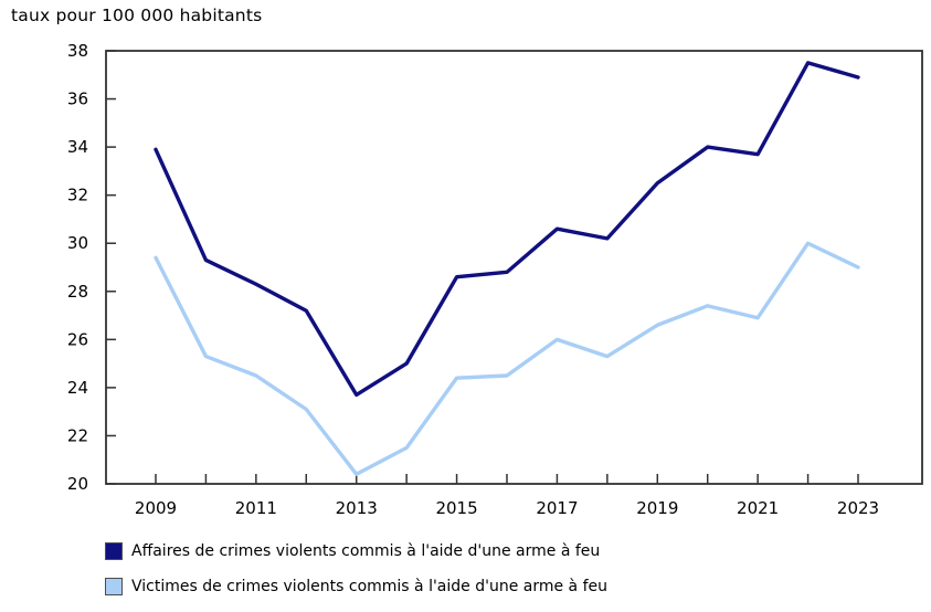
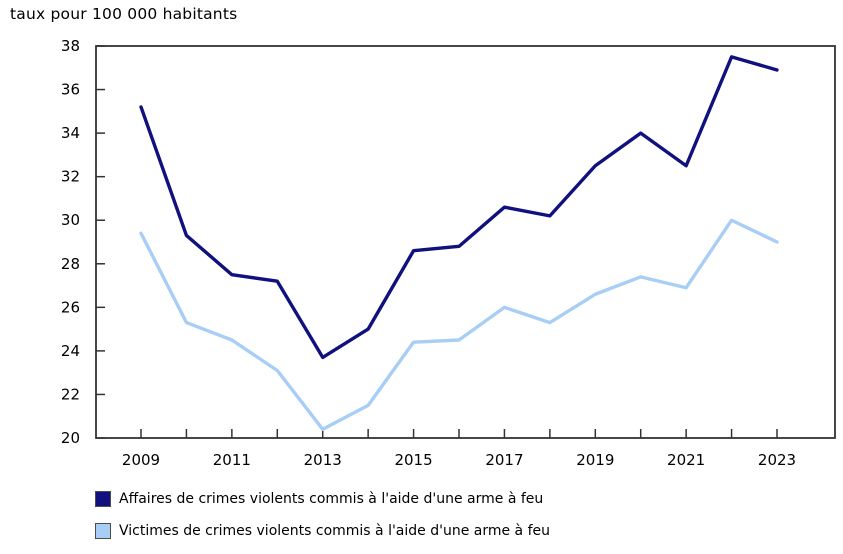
Affaires de crimes violents commis à l'aide d'une arme à feu/2009: 33.9 -> 35.2
Affaires de crimes violents commis à l'aide d'une arme à feu/2011: 28.3 -> 27.5
Affaires de crimes violents commis à l'aide d'une arme à feu/2021: 33.7 -> 32.5
